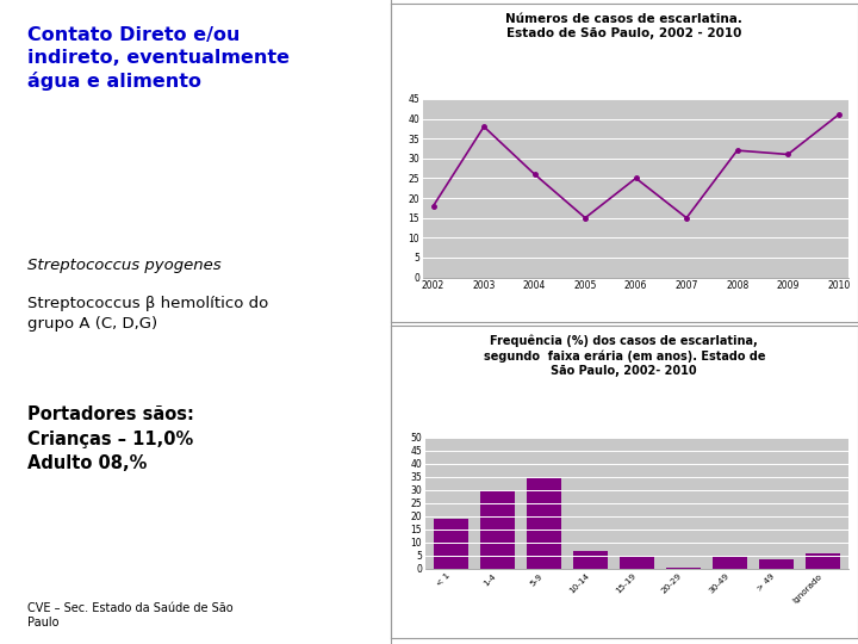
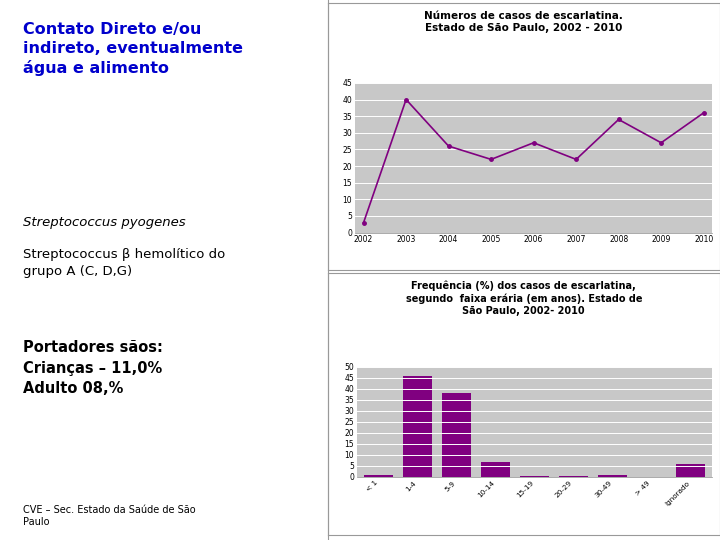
2002: 18 -> 3
2003: 38 -> 40
2005: 15 -> 22
2006: 25 -> 27
2007: 15 -> 22
2008: 32 -> 34
2009: 31 -> 27
2010: 41 -> 36
< 1: 19.0 -> 1.0
1-4: 30.0 -> 46.0
5-9: 35.0 -> 38.0
15-19: 5.0 -> 0.5
30-49: 5.0 -> 1.0
> 49: 3.5 -> 0.1
